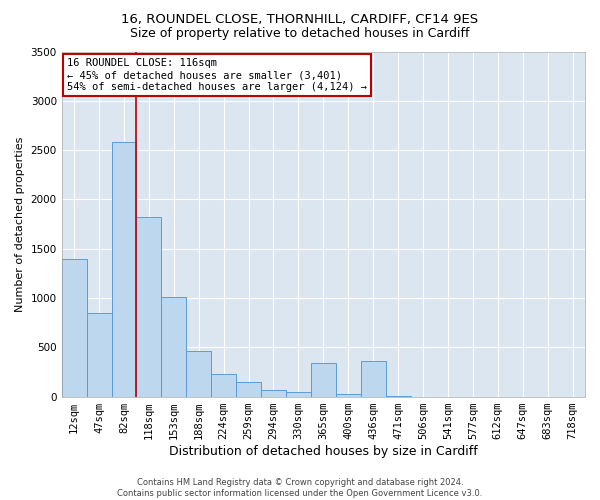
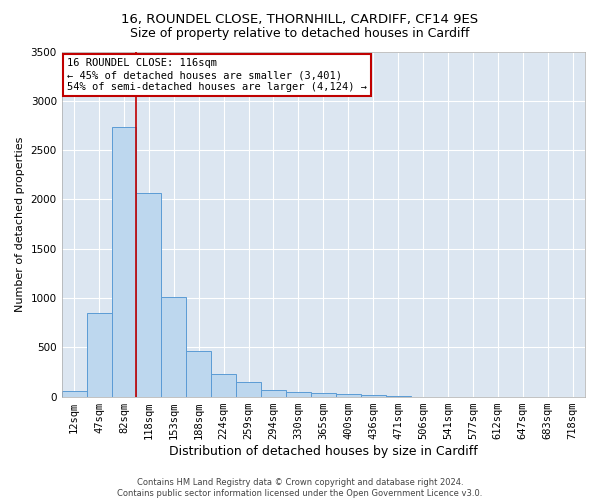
12sqm: 1400 -> 60
82sqm: 2580 -> 2730
118sqm: 1820 -> 2060
365sqm: 340 -> 40
436sqm: 360 -> 20
